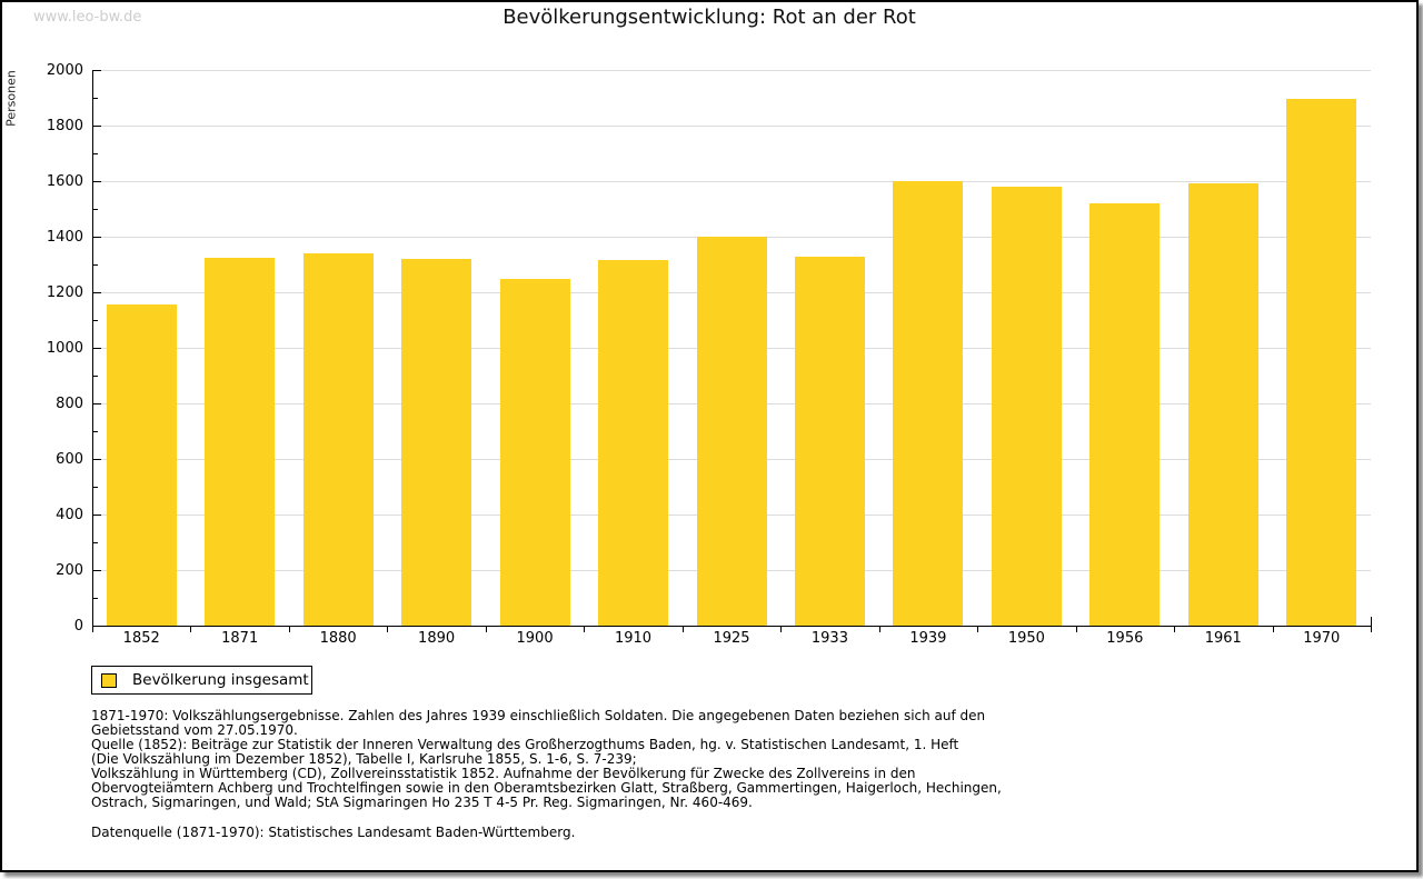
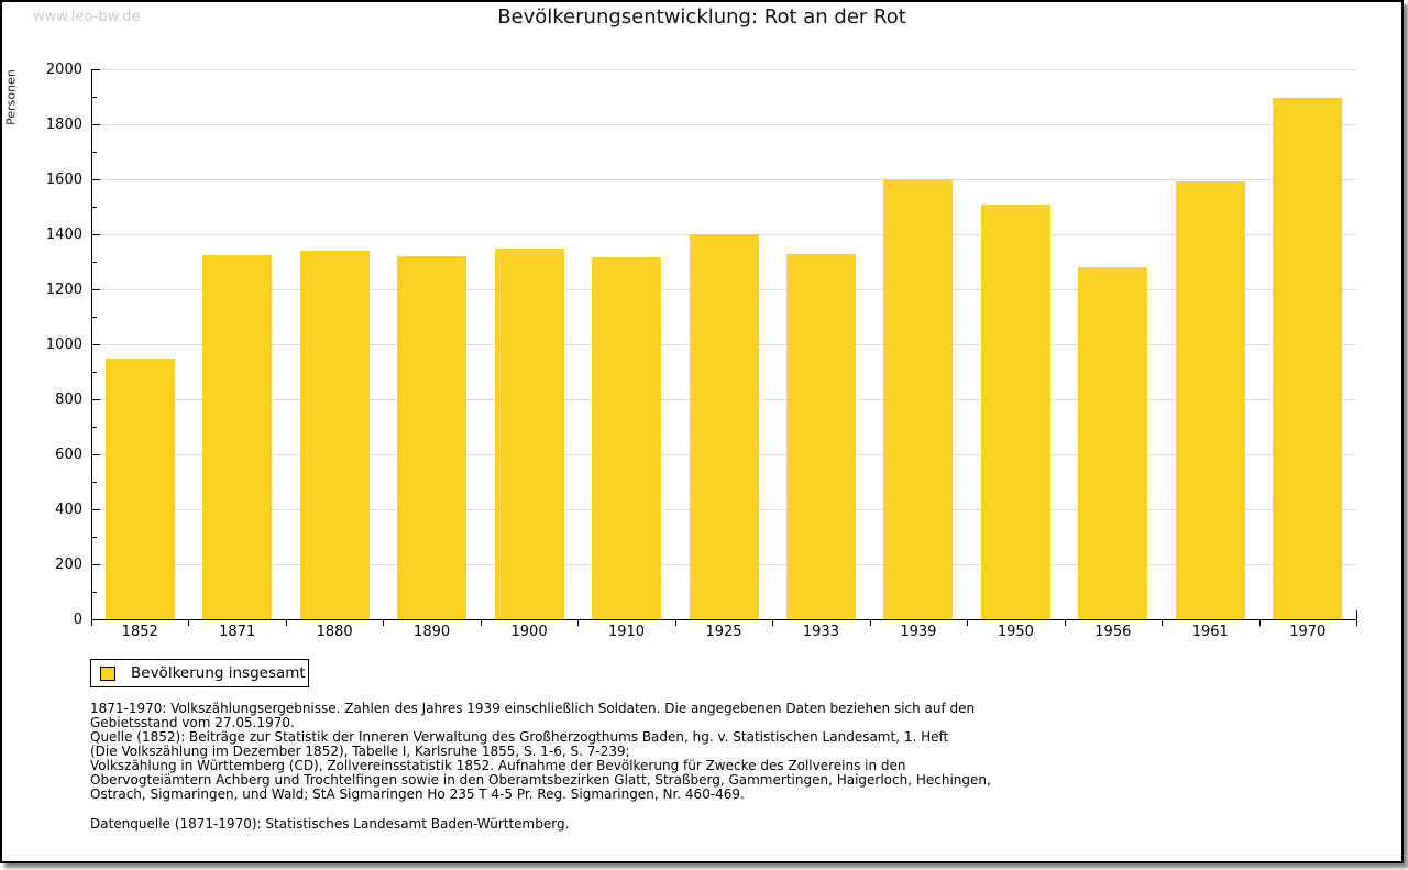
1852: 1160 -> 950
1900: 1250 -> 1350
1950: 1580 -> 1510
1956: 1520 -> 1280
